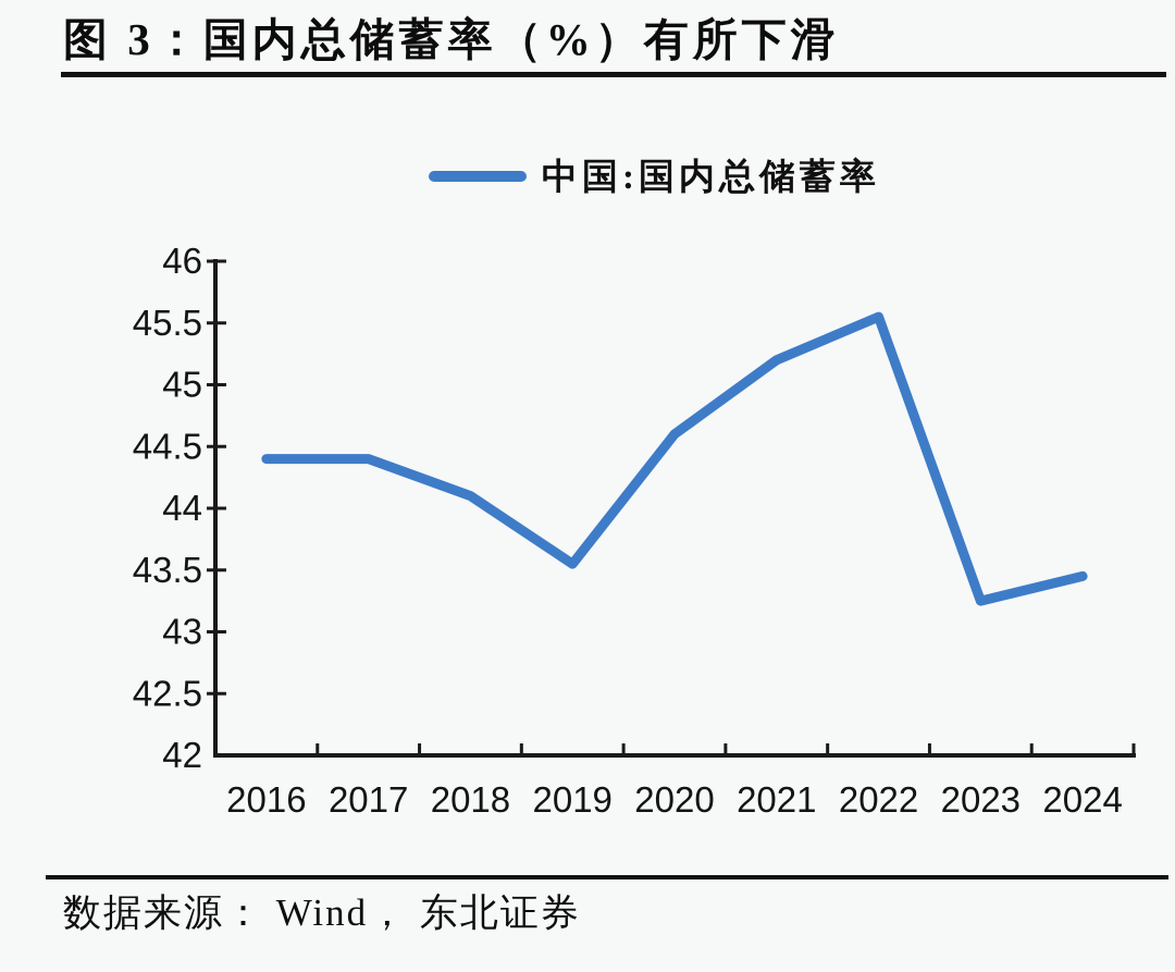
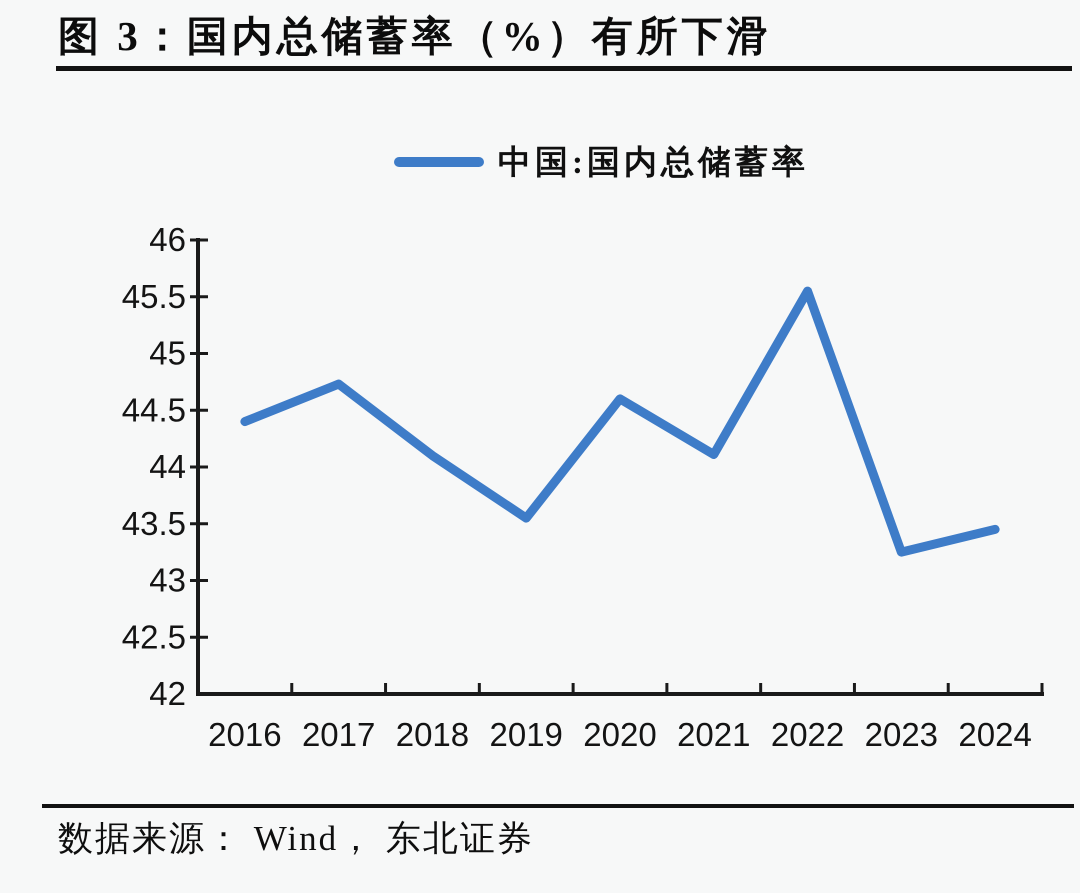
2017: 44.40 -> 44.73
2021: 45.20 -> 44.11
